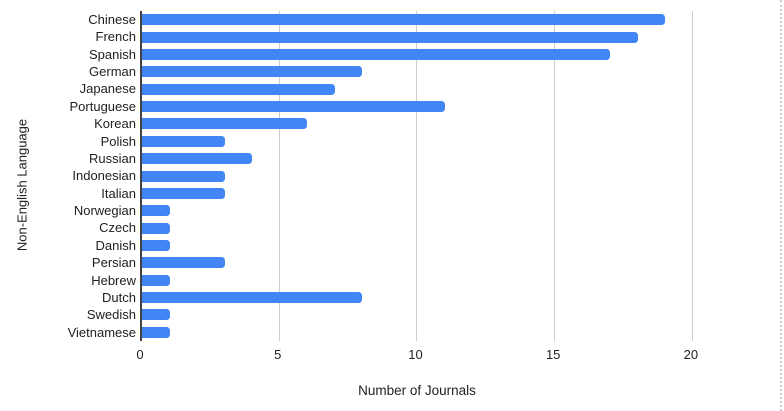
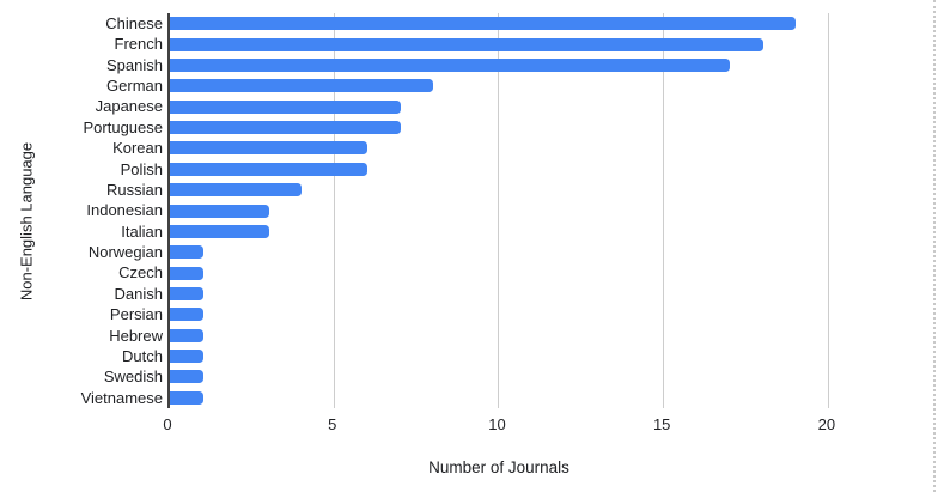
Portuguese: 11 -> 7
Polish: 3 -> 6
Persian: 3 -> 1
Dutch: 8 -> 1
